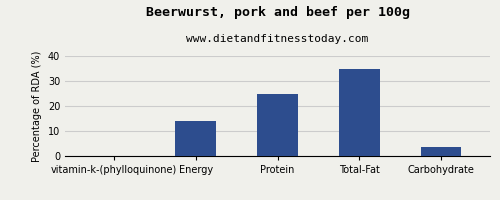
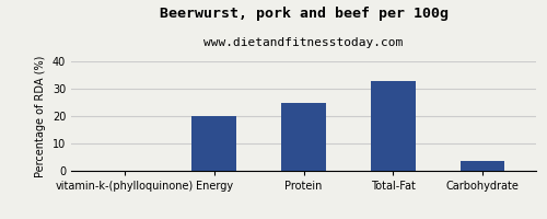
Energy: 14.0 -> 20.0
Total-Fat: 35.0 -> 33.0
